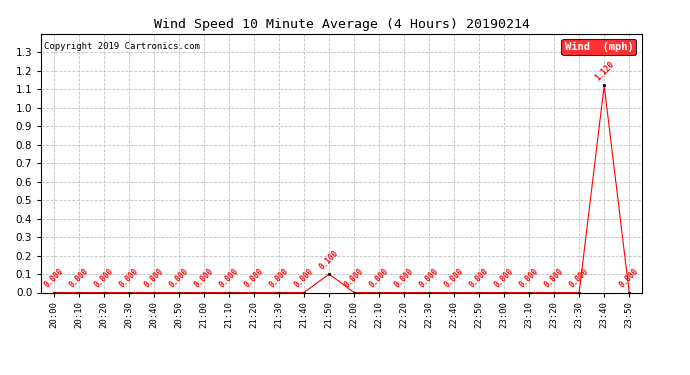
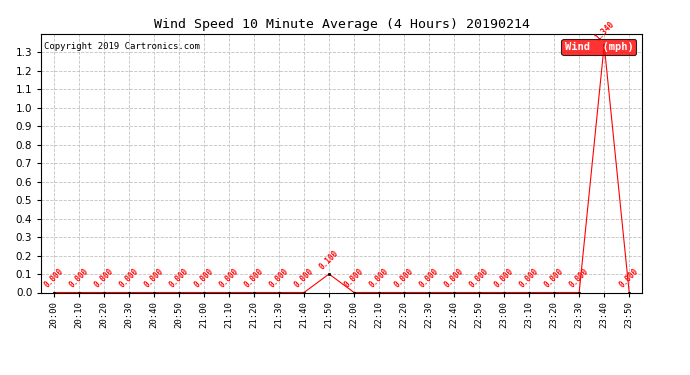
23:40: 1.120 -> 1.340
